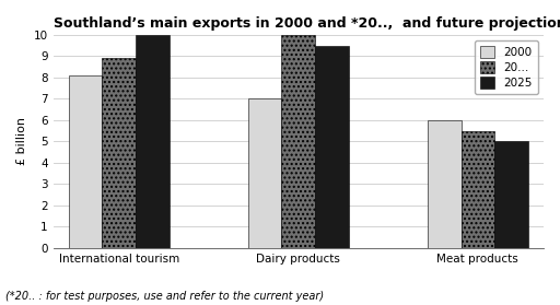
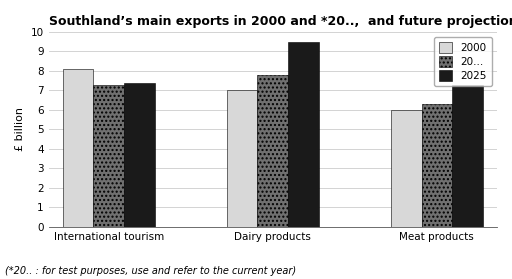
20.../International tourism: 8.9 -> 7.3
2025/International tourism: 10.0 -> 7.4
20.../Dairy products: 10.0 -> 7.8
20.../Meat products: 5.5 -> 6.3
2025/Meat products: 5.0 -> 7.3
